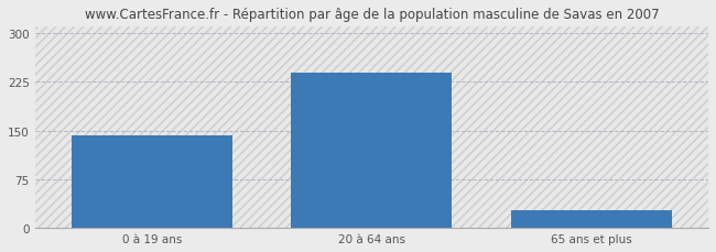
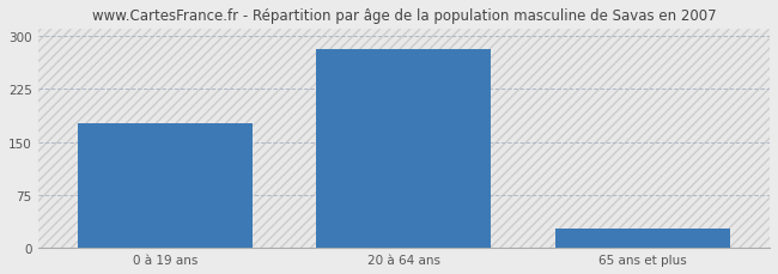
0 à 19 ans: 143 -> 176
20 à 64 ans: 240 -> 282
